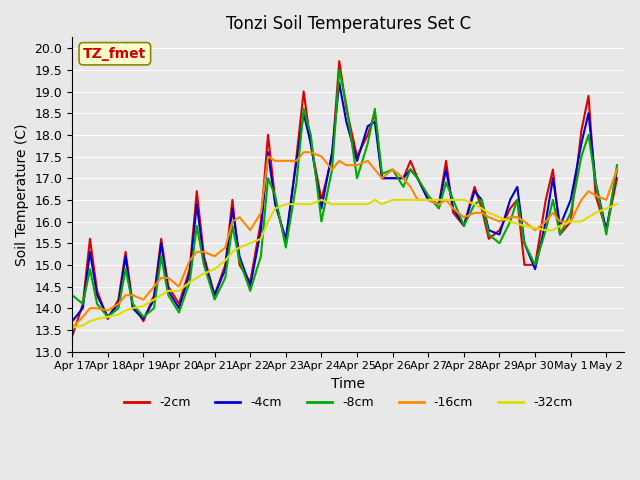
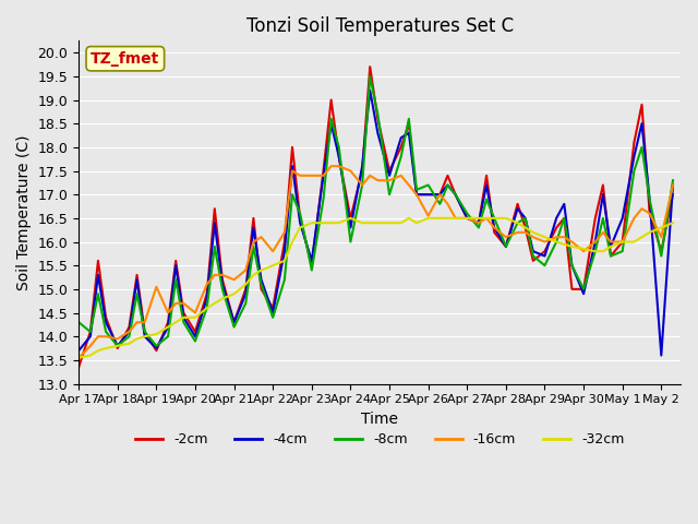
-16cm/Apr 19: 14.20 -> 15.05
-16cm/Apr 26: 17.20 -> 16.55
-8cm/May 1: 16.2 -> 15.8
-4cm/May 2: 15.80 -> 13.60
-16cm/May 2: 16.50 -> 16.10
